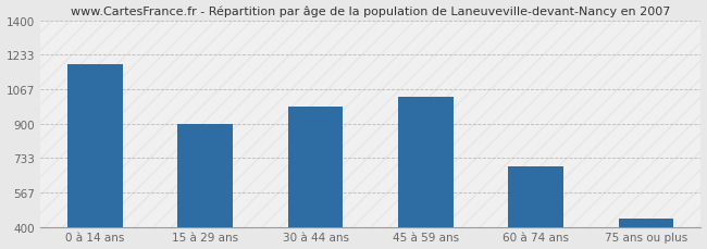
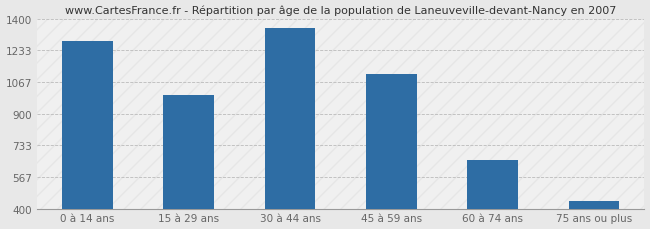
0 à 14 ans: 1190 -> 1280
15 à 29 ans: 900 -> 1000
30 à 44 ans: 980 -> 1350
45 à 59 ans: 1030 -> 1110
60 à 74 ans: 690 -> 660
